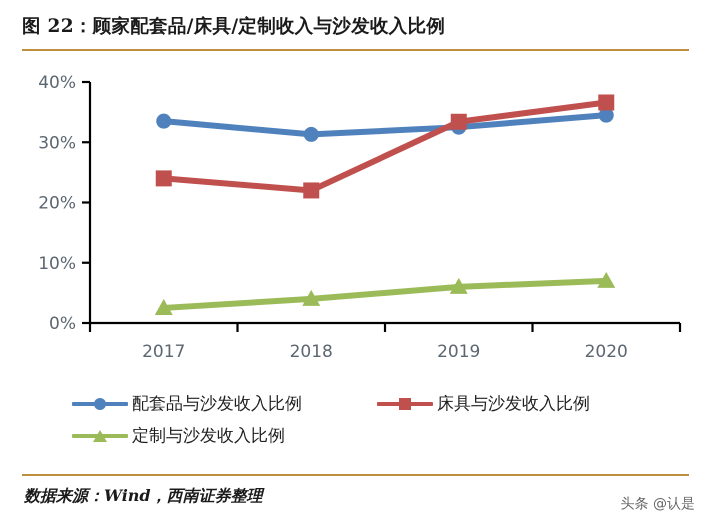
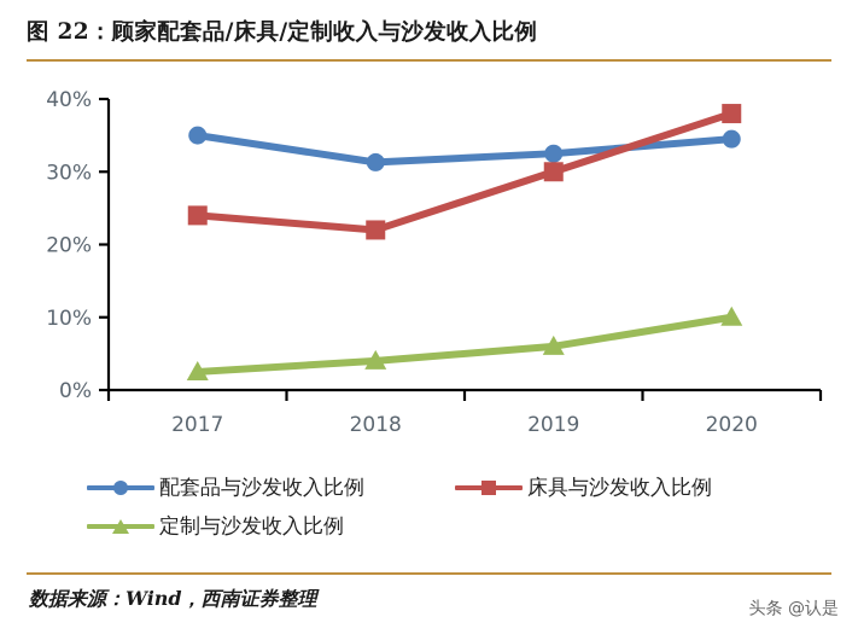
配套品与沙发收入比例/2017: 34% -> 35%
床具与沙发收入比例/2019: 33% -> 30%
床具与沙发收入比例/2020: 37% -> 38%
定制与沙发收入比例/2020: 7% -> 10%
